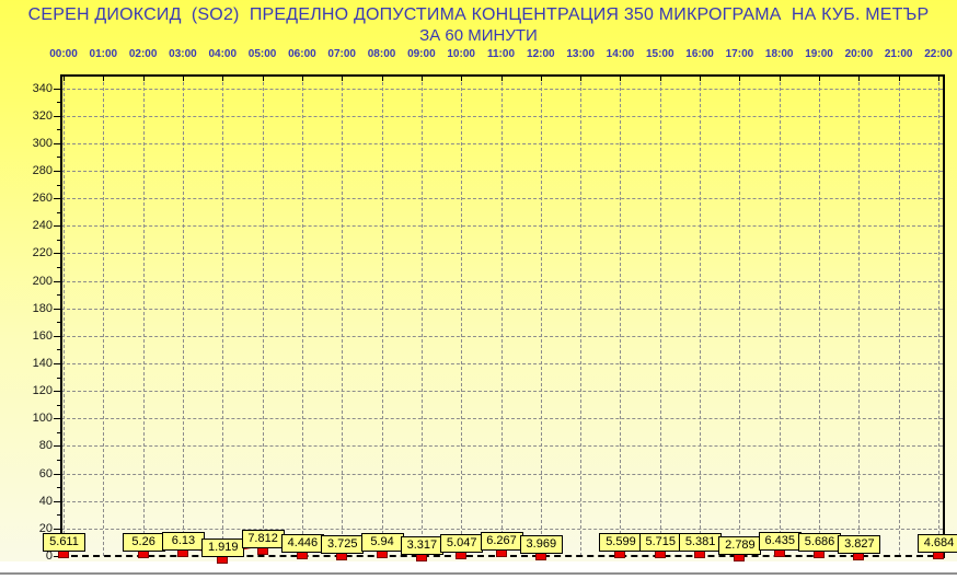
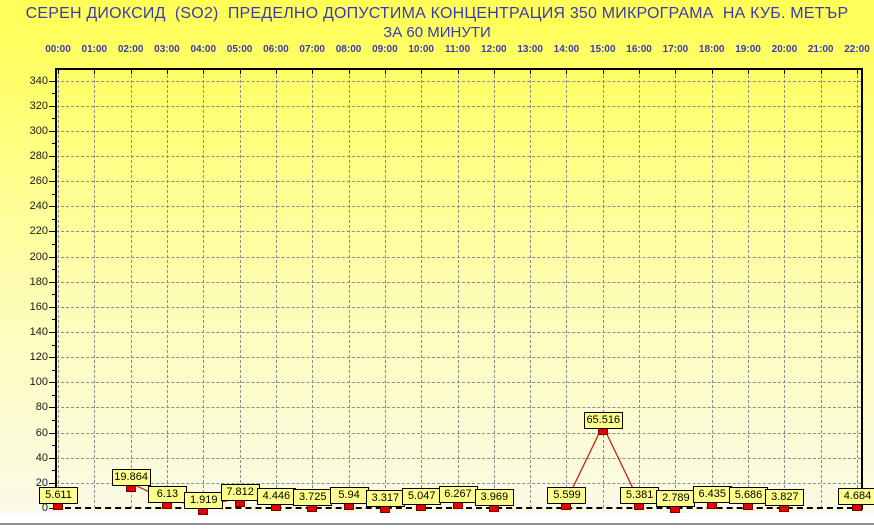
02:00: 5.26 -> 19.864
15:00: 5.715 -> 65.516
